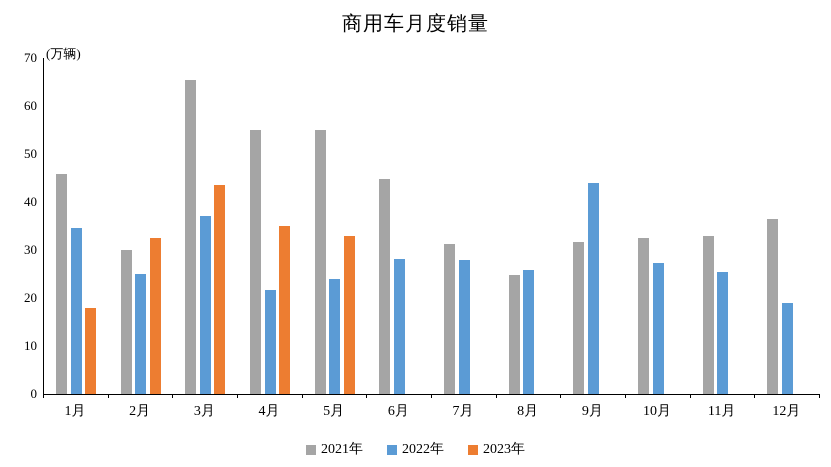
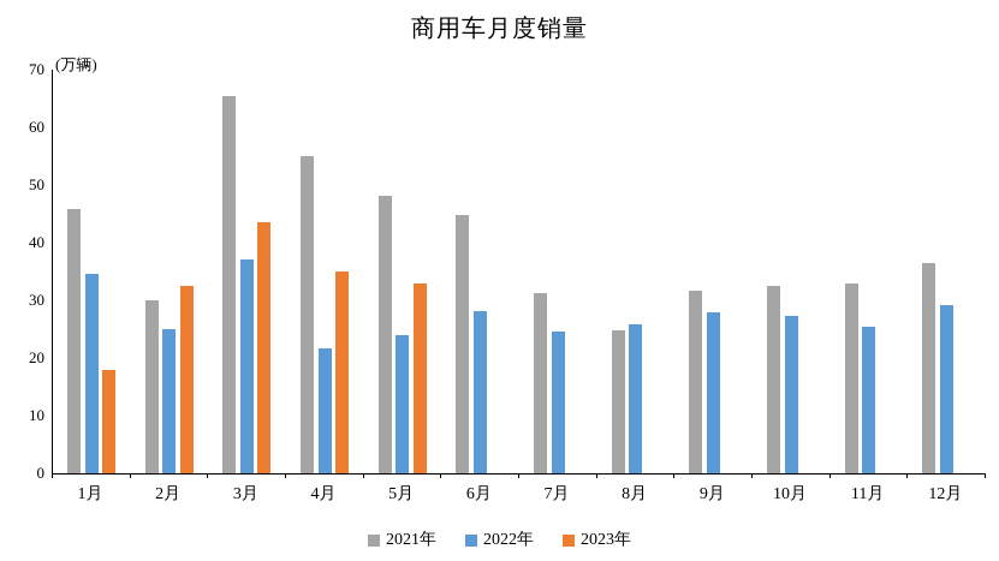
2021年/5月: 55 -> 48
2022年/7月: 28 -> 25
2022年/9月: 44 -> 28
2022年/12月: 19 -> 29
